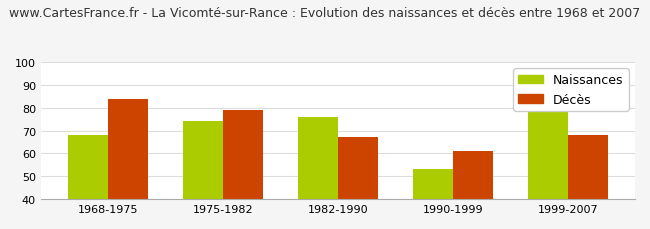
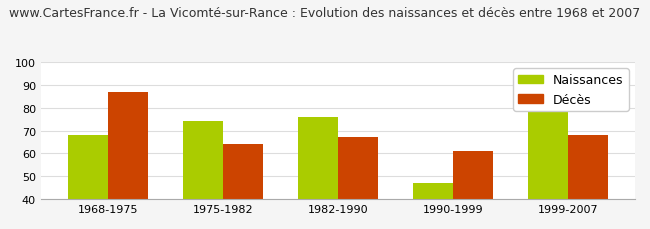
Décès/1968-1975: 84 -> 87
Décès/1975-1982: 79 -> 64
Naissances/1990-1999: 53 -> 47
